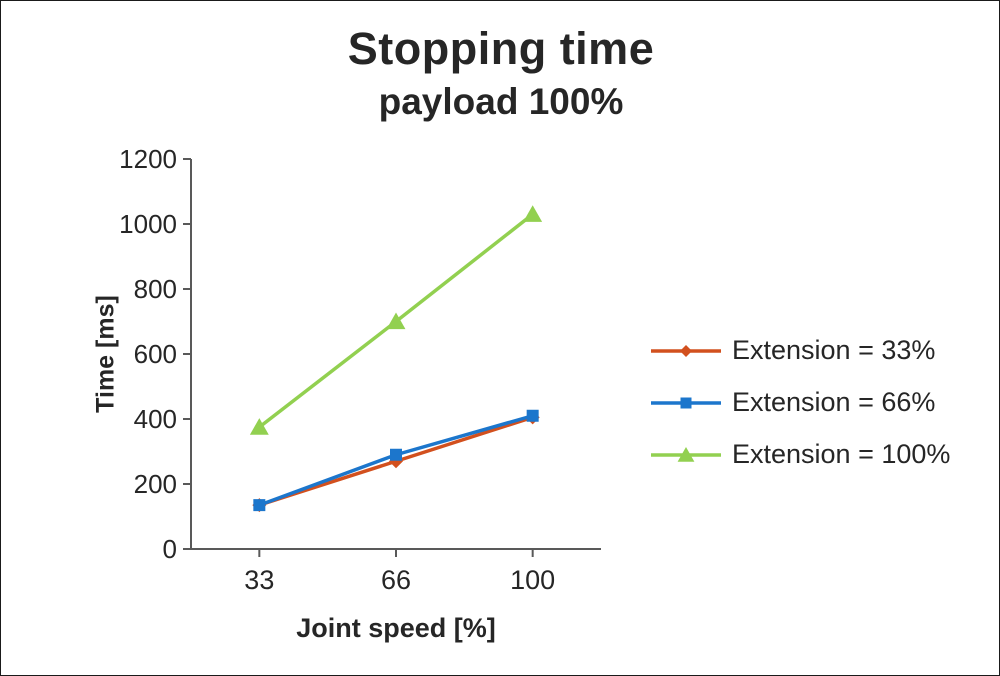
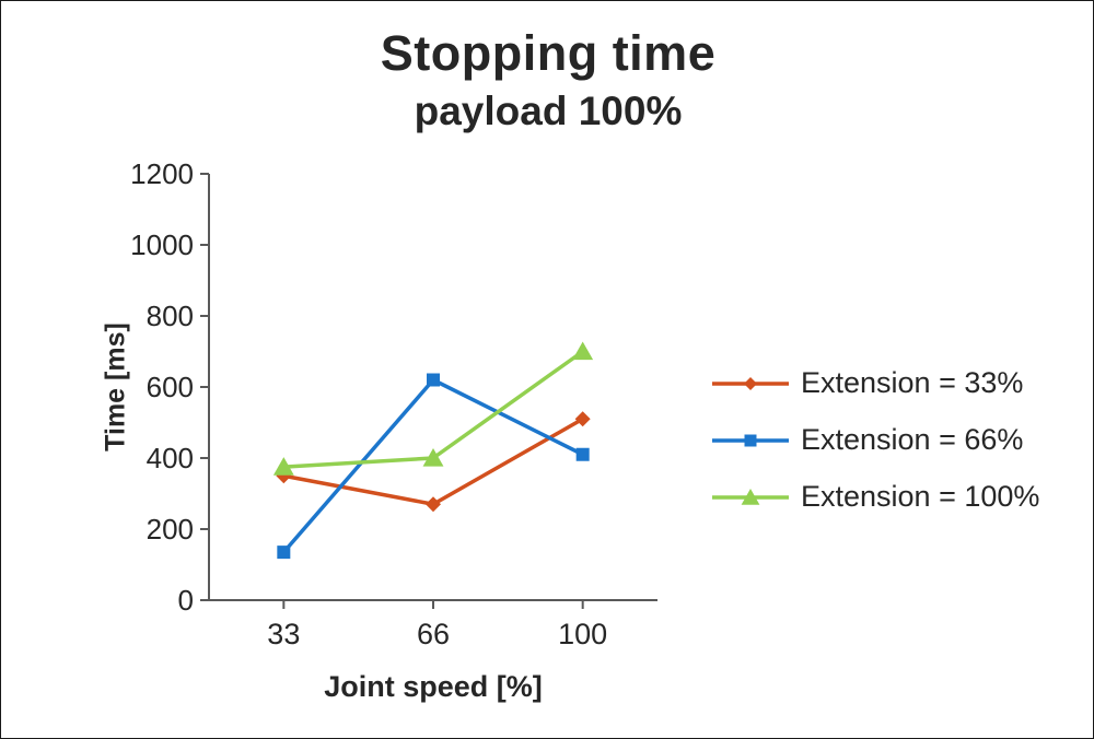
Extension = 33%/33: 140 -> 350
Extension = 66%/66: 290 -> 620
Extension = 100%/66: 700 -> 400
Extension = 33%/100: 400 -> 510
Extension = 100%/100: 1030 -> 700
